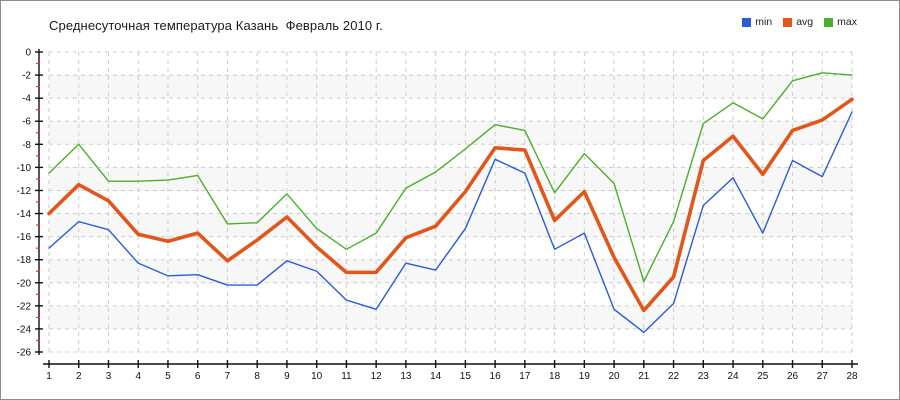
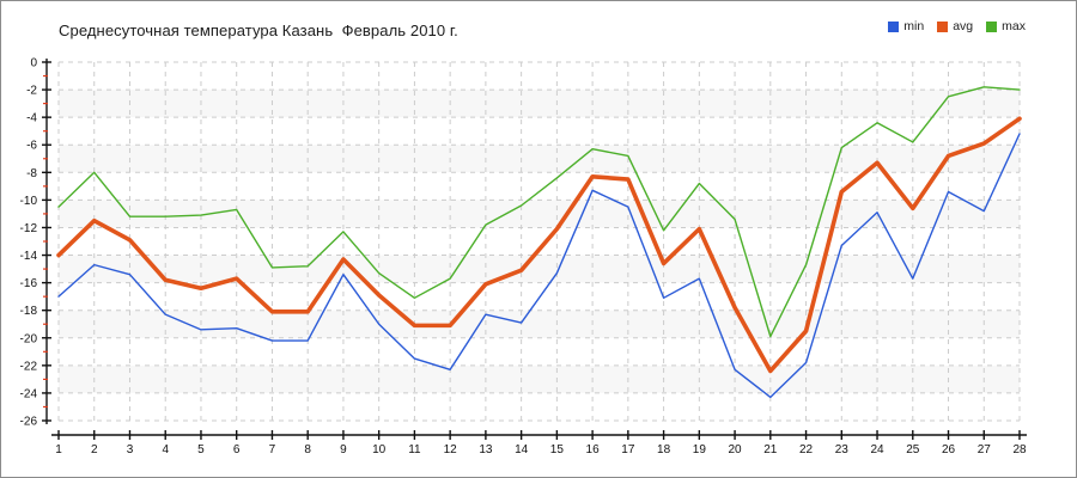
avg/8: -16.3 -> -18.1
min/9: -18.1 -> -15.4
